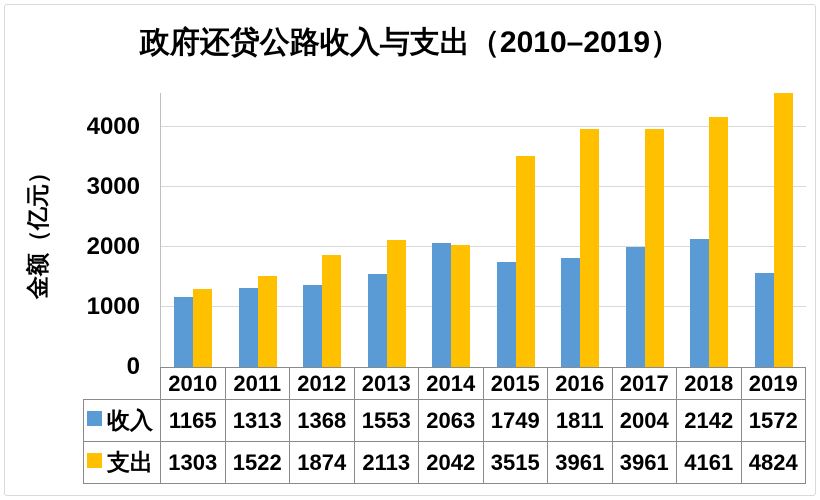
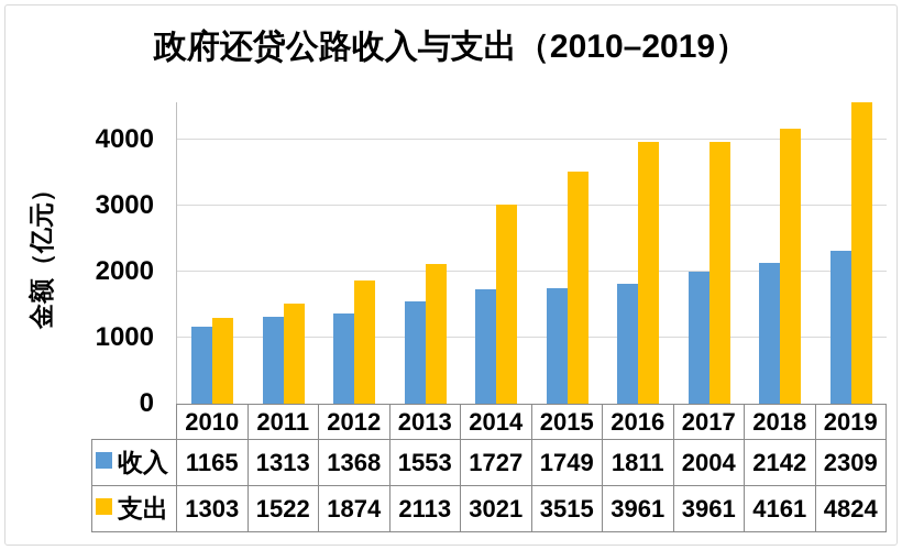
收入/2014: 2063 -> 1727
支出/2014: 2042 -> 3021
收入/2019: 1572 -> 2309
